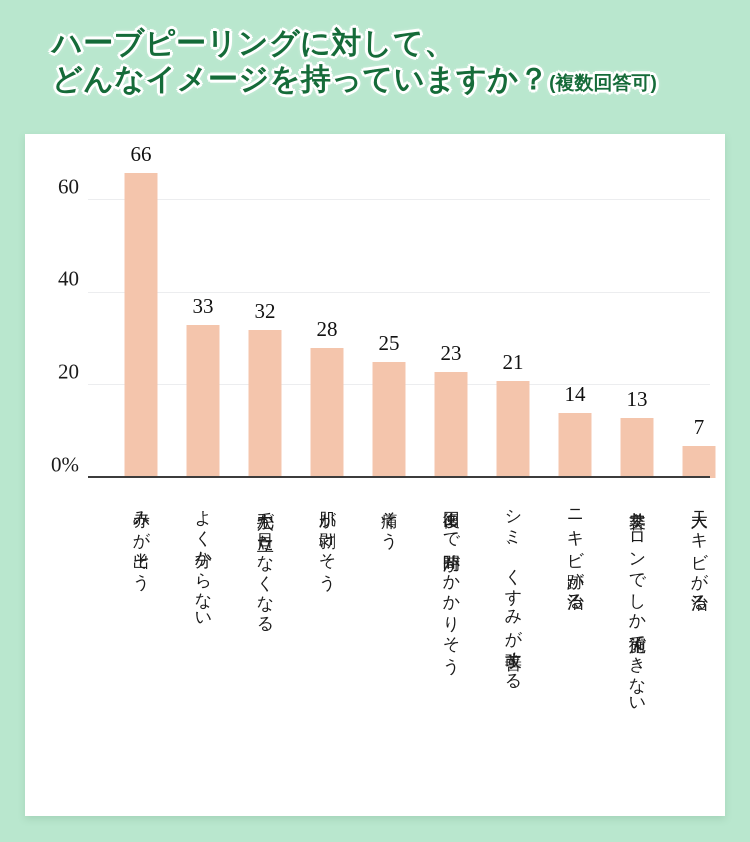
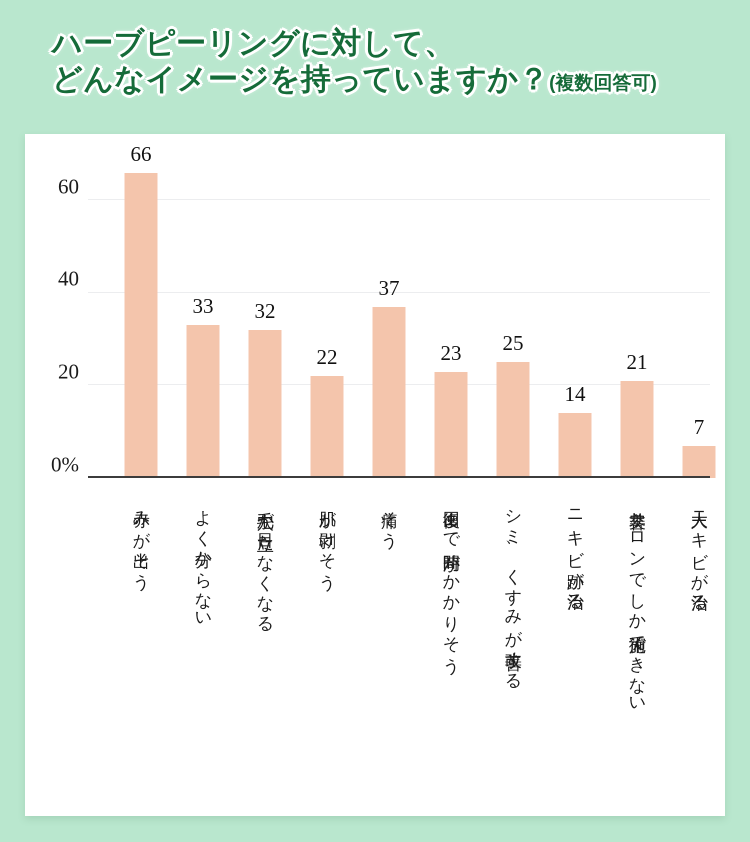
肌が剥けそう: 28 -> 22
痛そう: 25 -> 37
シミ、くすみが改善する: 21 -> 25
美容サロンでしか施術できない: 13 -> 21
